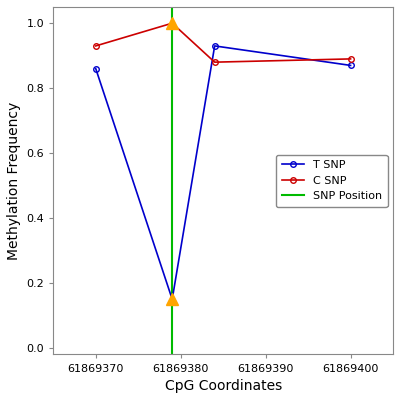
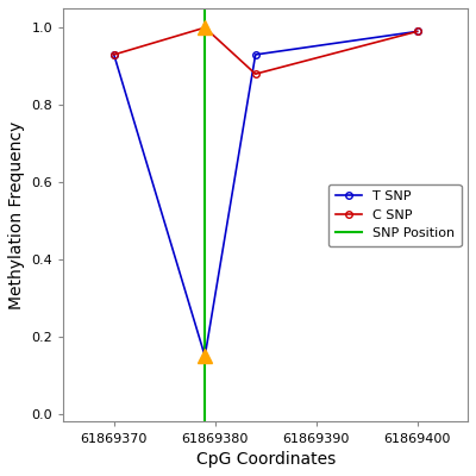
T SNP/61869370: 0.86 -> 0.93
T SNP/61869400: 0.87 -> 0.99
C SNP/61869400: 0.89 -> 0.99
